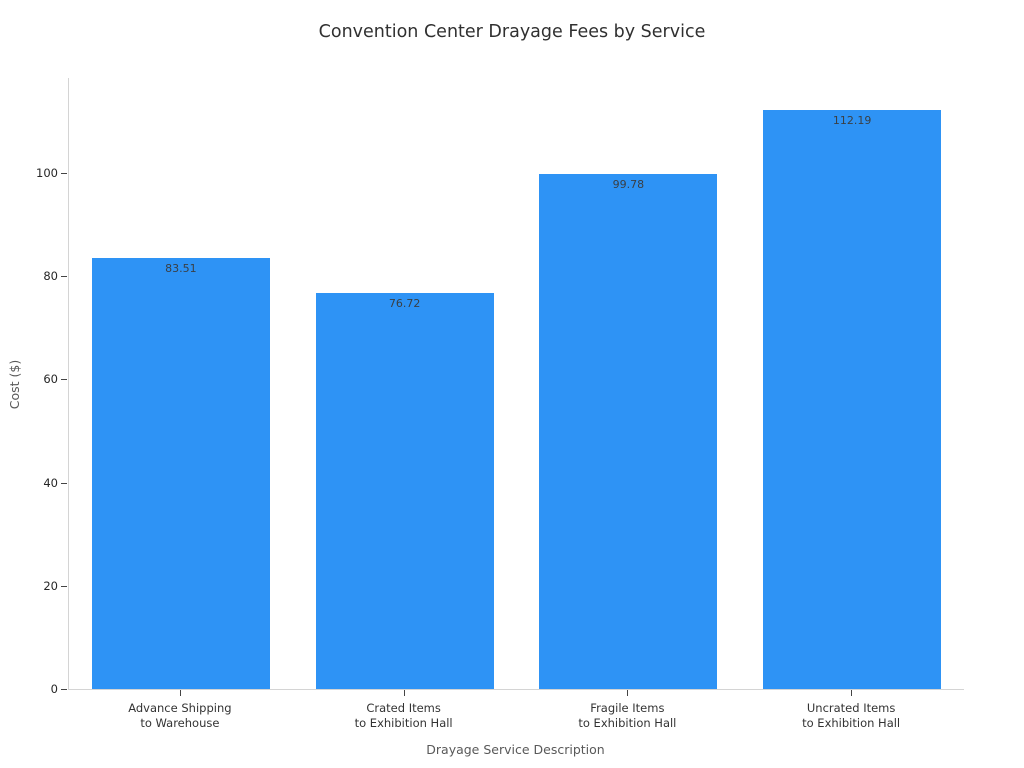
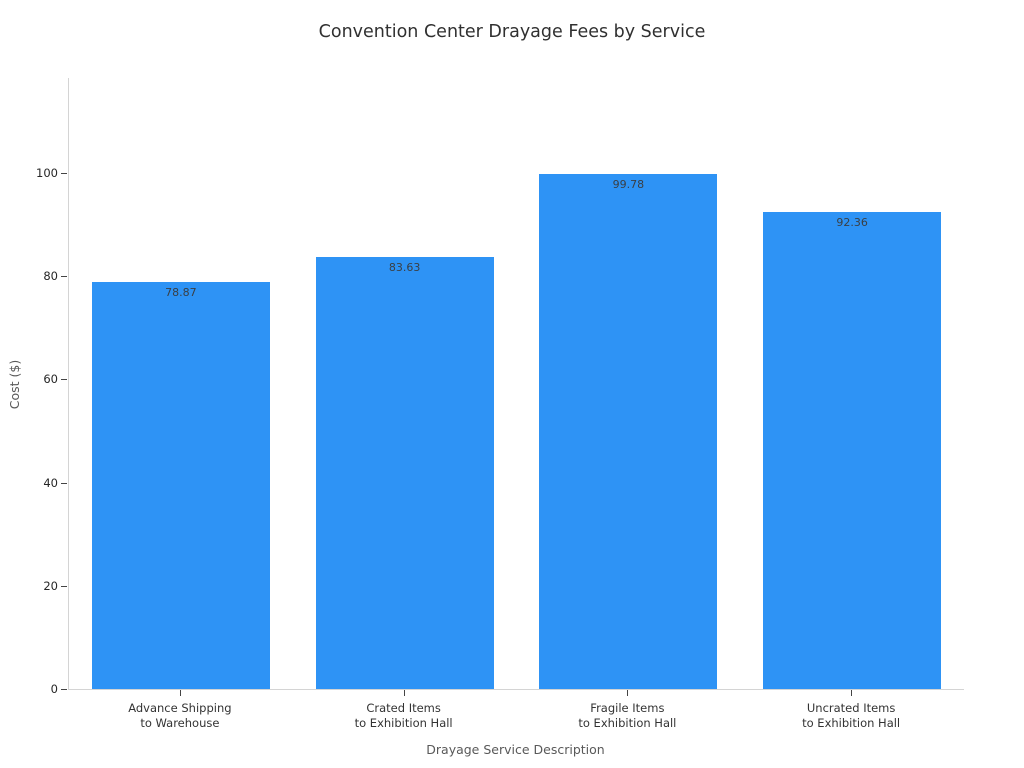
Advance Shipping to Warehouse: 83.51 -> 78.87
Crated Items to Exhibition Hall: 76.72 -> 83.63
Uncrated Items to Exhibition Hall: 112.19 -> 92.36
